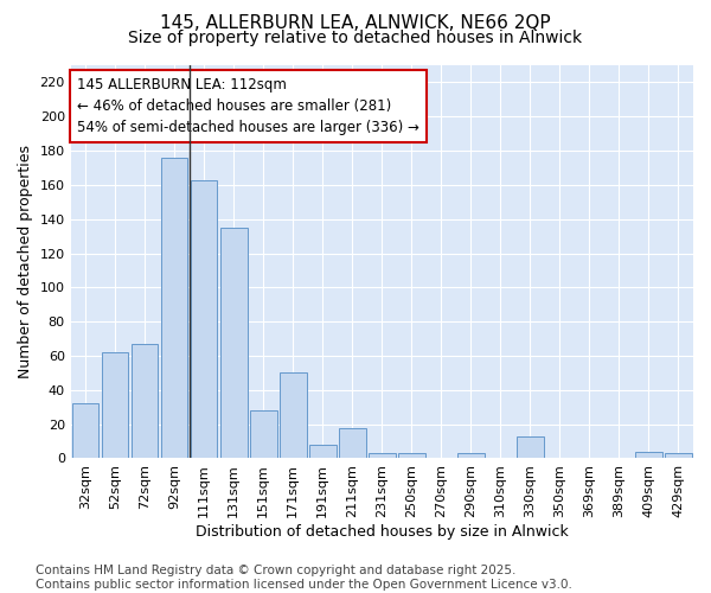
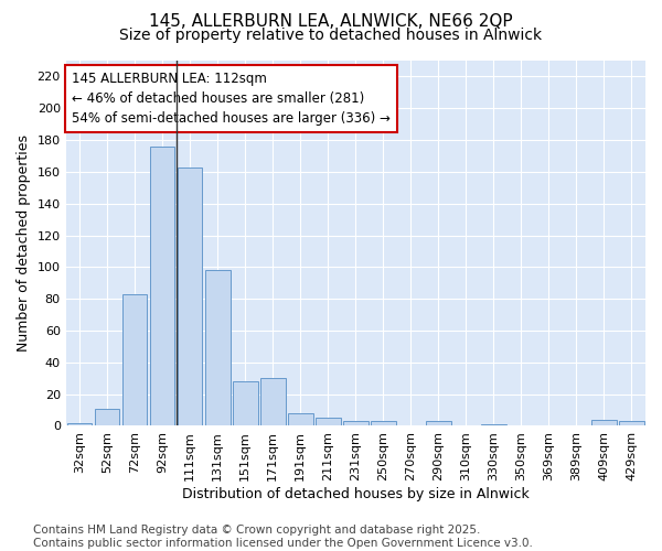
32sqm: 32 -> 2
52sqm: 62 -> 11
72sqm: 67 -> 83
131sqm: 135 -> 98
171sqm: 50 -> 30
211sqm: 18 -> 5
330sqm: 13 -> 1
